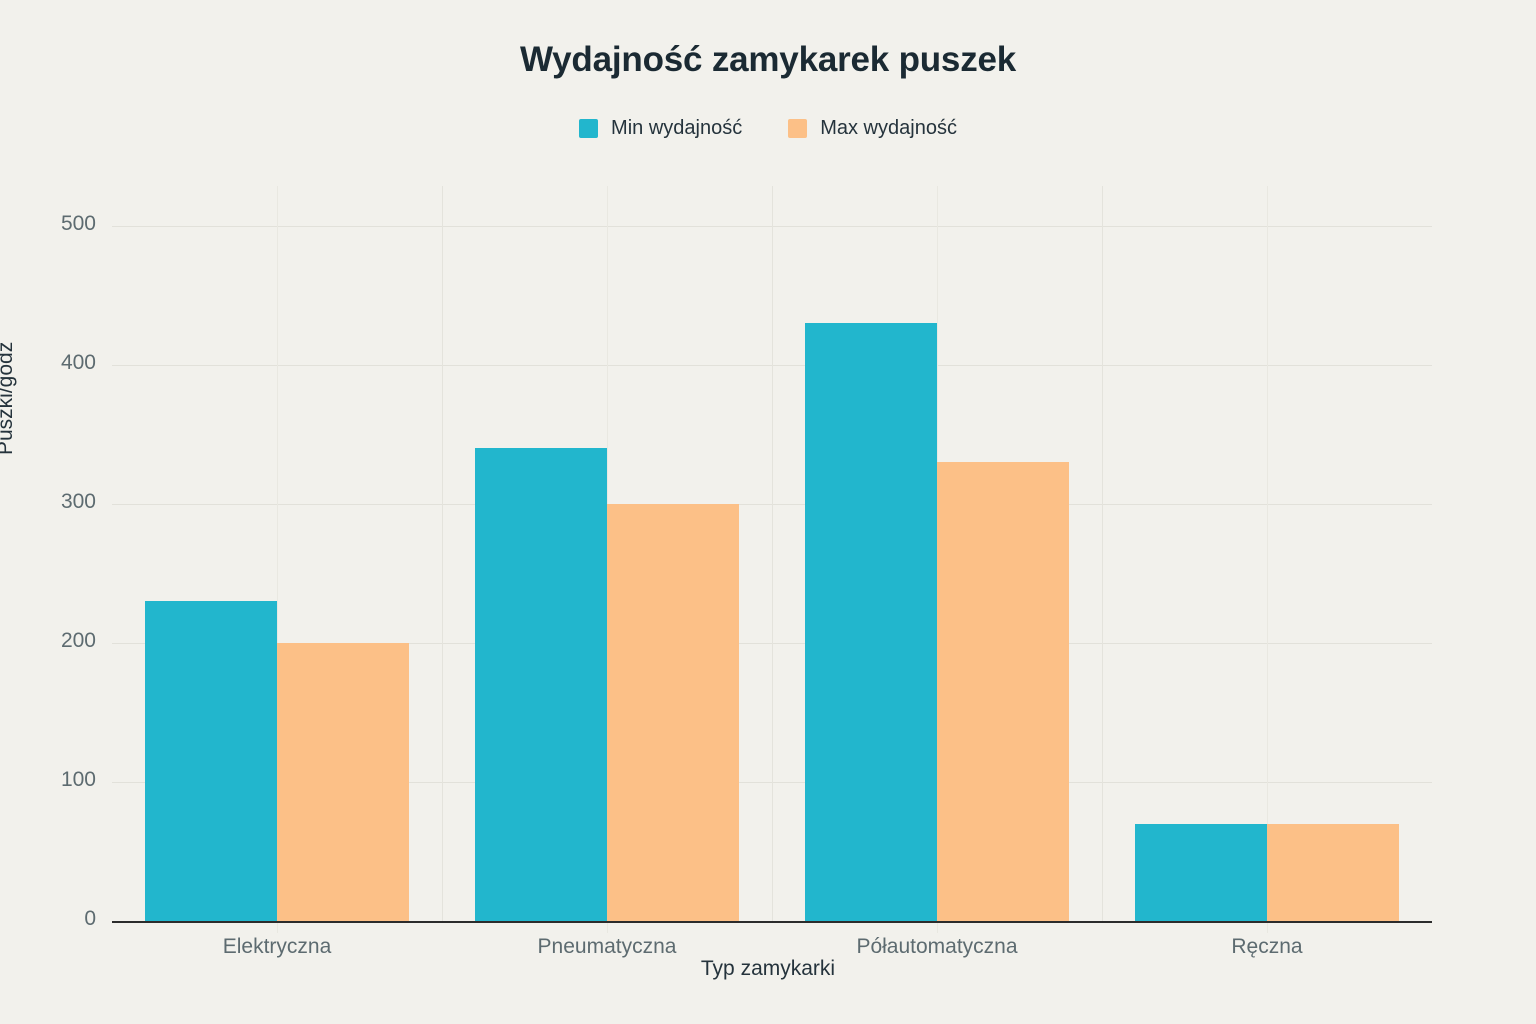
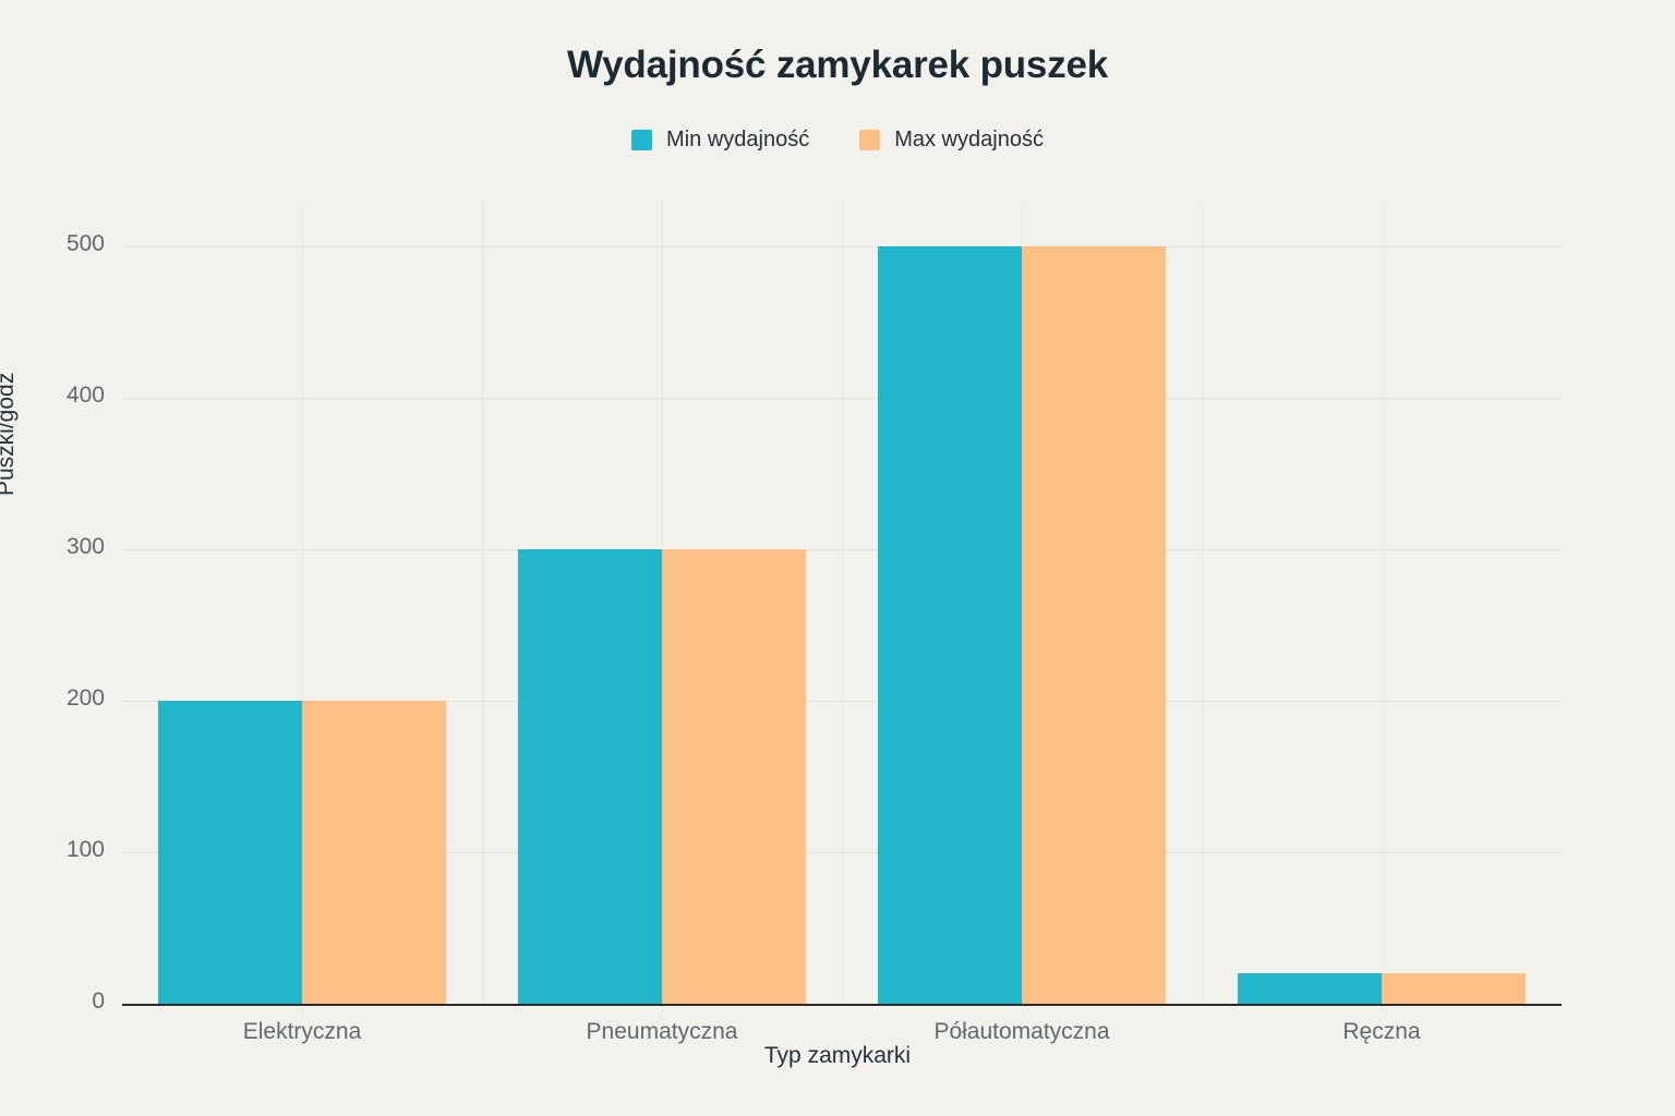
Min wydajność/Elektryczna: 230 -> 200
Min wydajność/Pneumatyczna: 340 -> 300
Min wydajność/Półautomatyczna: 430 -> 500
Max wydajność/Półautomatyczna: 330 -> 500
Min wydajność/Ręczna: 70 -> 20
Max wydajność/Ręczna: 70 -> 20
